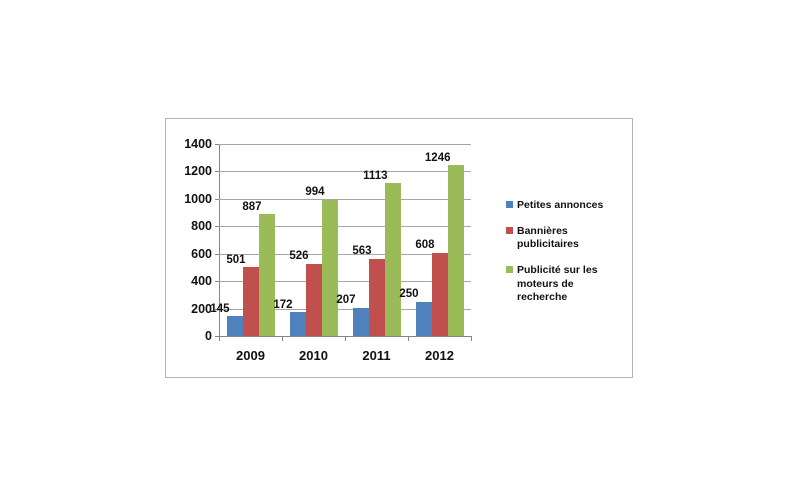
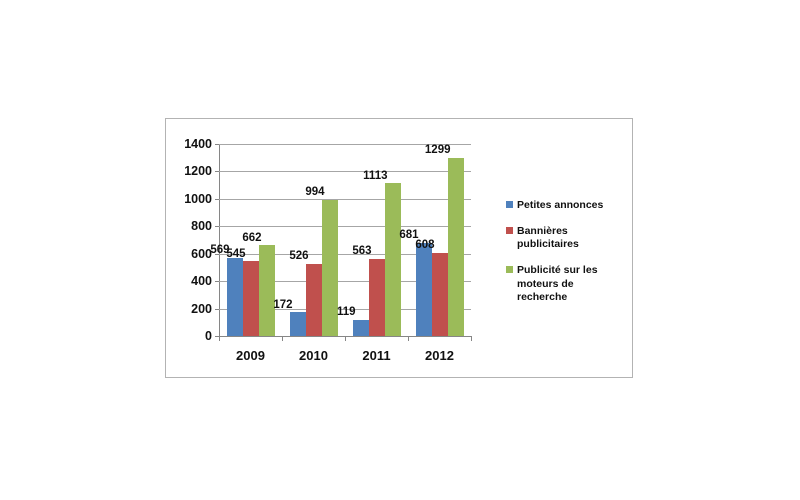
Petites annonces/2009: 145 -> 569
Bannières publicitaires/2009: 501 -> 545
Publicité sur les moteurs de recherche/2009: 887 -> 662
Petites annonces/2011: 207 -> 119
Petites annonces/2012: 250 -> 681
Publicité sur les moteurs de recherche/2012: 1246 -> 1299
